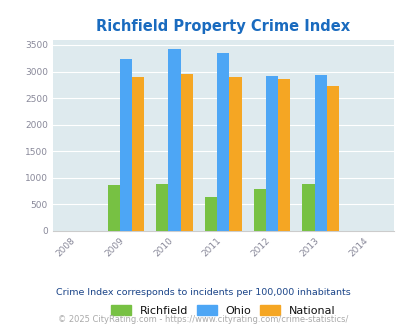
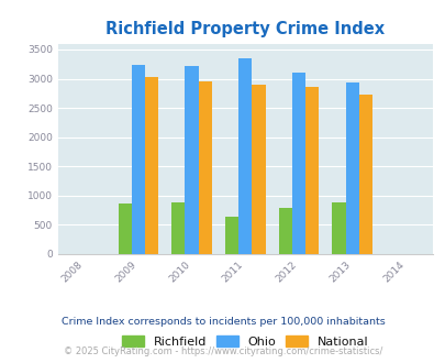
National/2009: 2900 -> 3030
Ohio/2010: 3420 -> 3210
Ohio/2012: 2920 -> 3100
